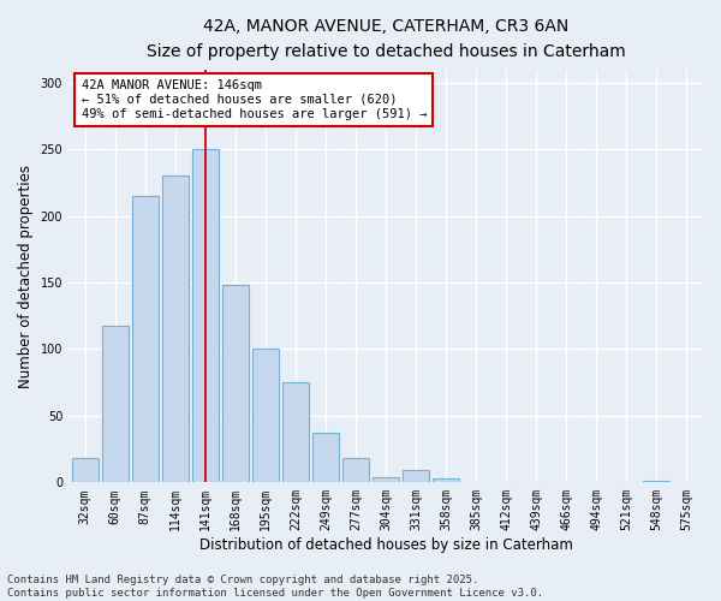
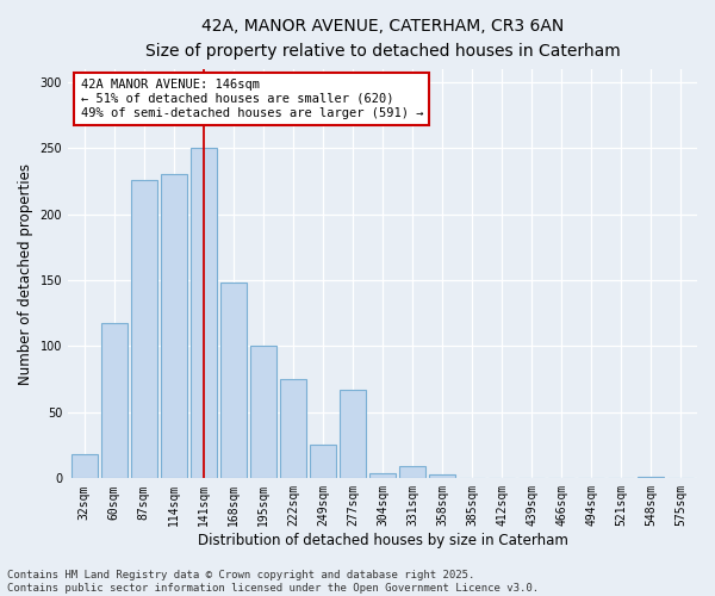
87sqm: 215 -> 226
249sqm: 37 -> 26
277sqm: 18 -> 67
